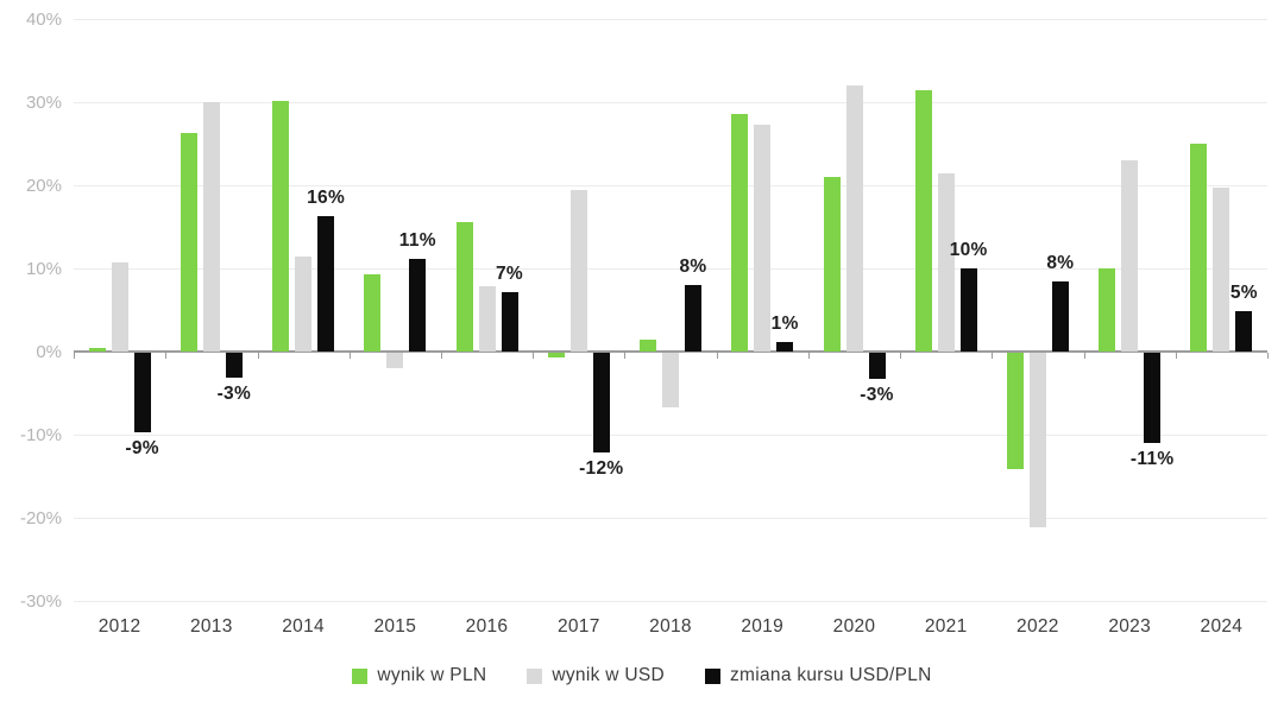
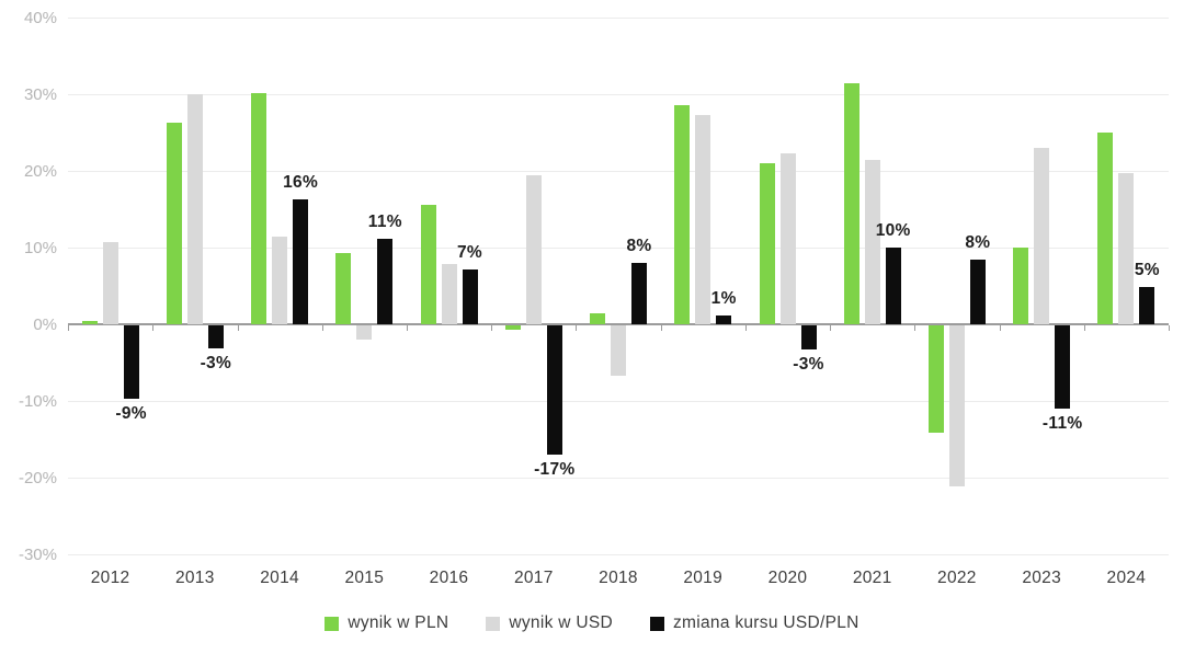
zmiana kursu USD/PLN/2017: -12% -> -17%
wynik w USD/2020: 32% -> 22%
